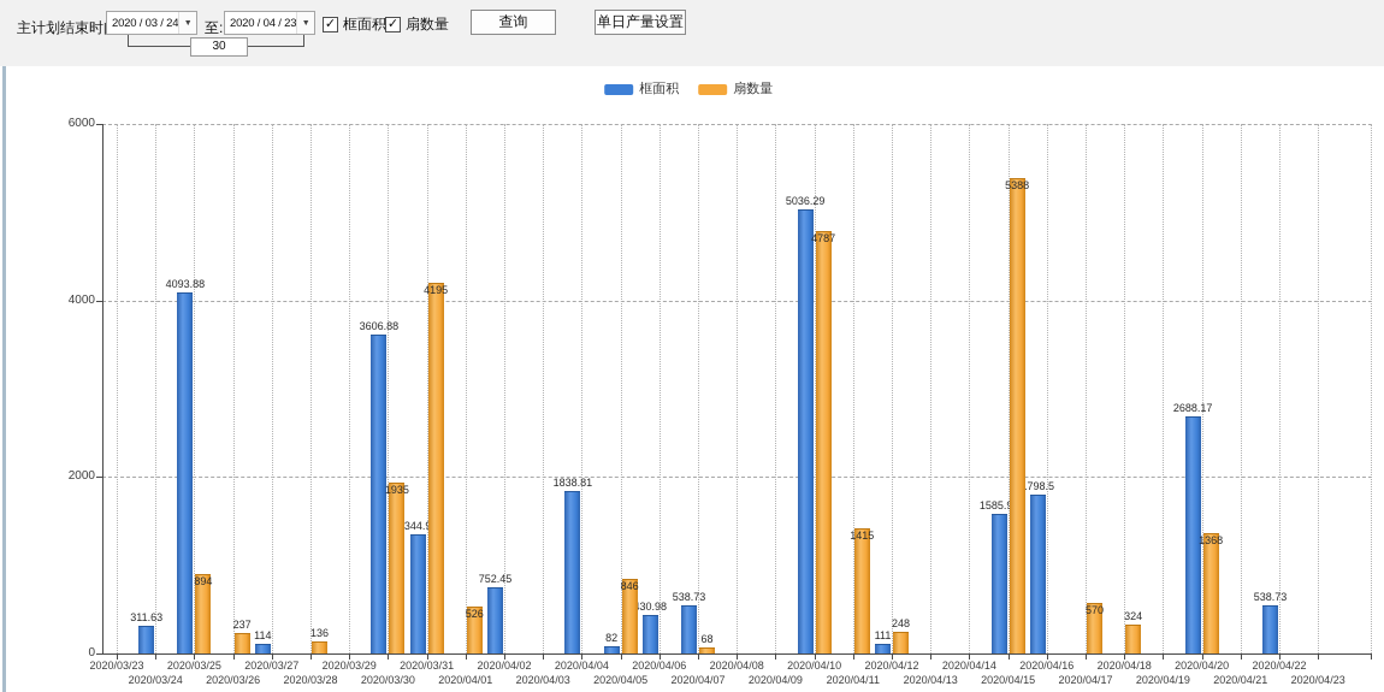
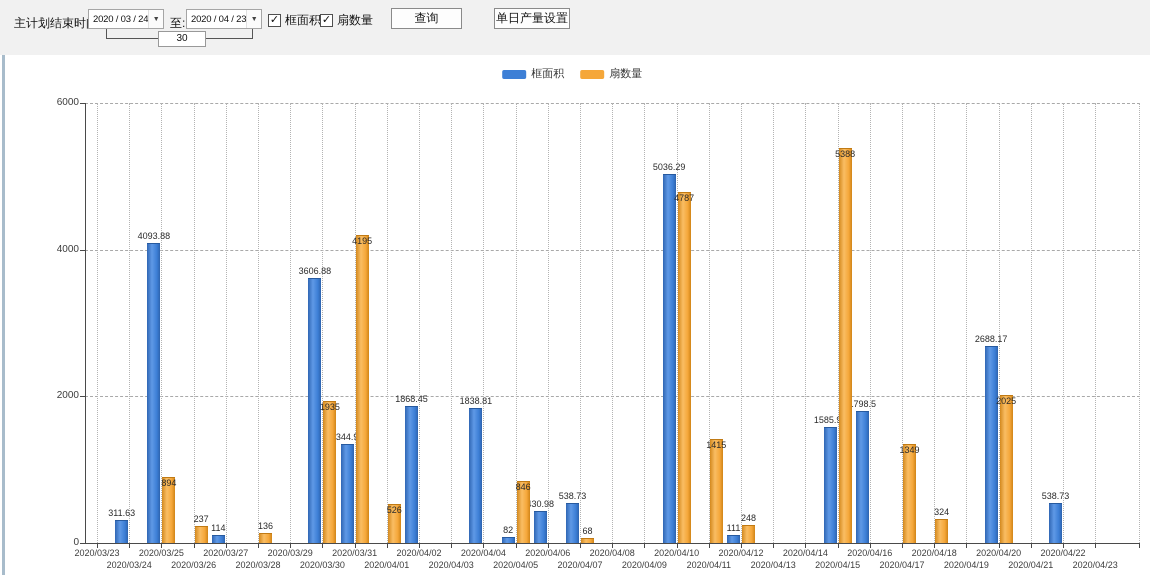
框面积/2020/04/02: 752.45 -> 1868.45
扇数量/2020/04/17: 570 -> 1349
扇数量/2020/04/20: 1368 -> 2025
